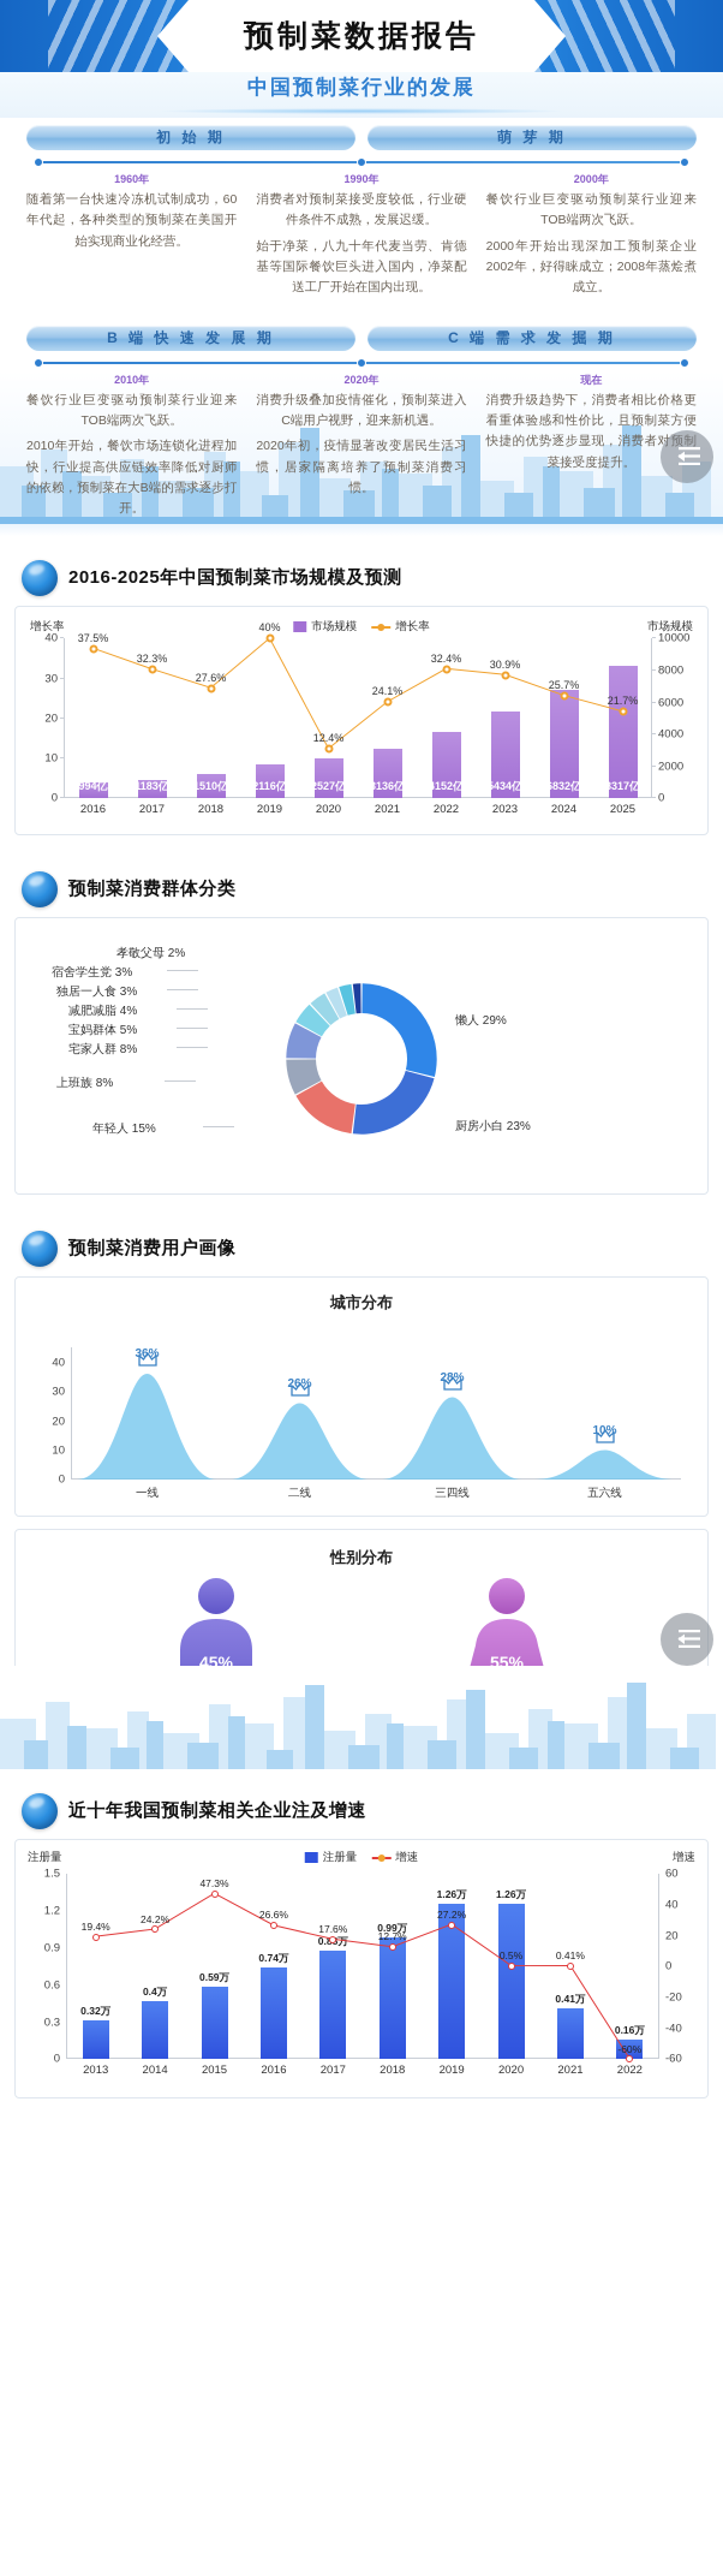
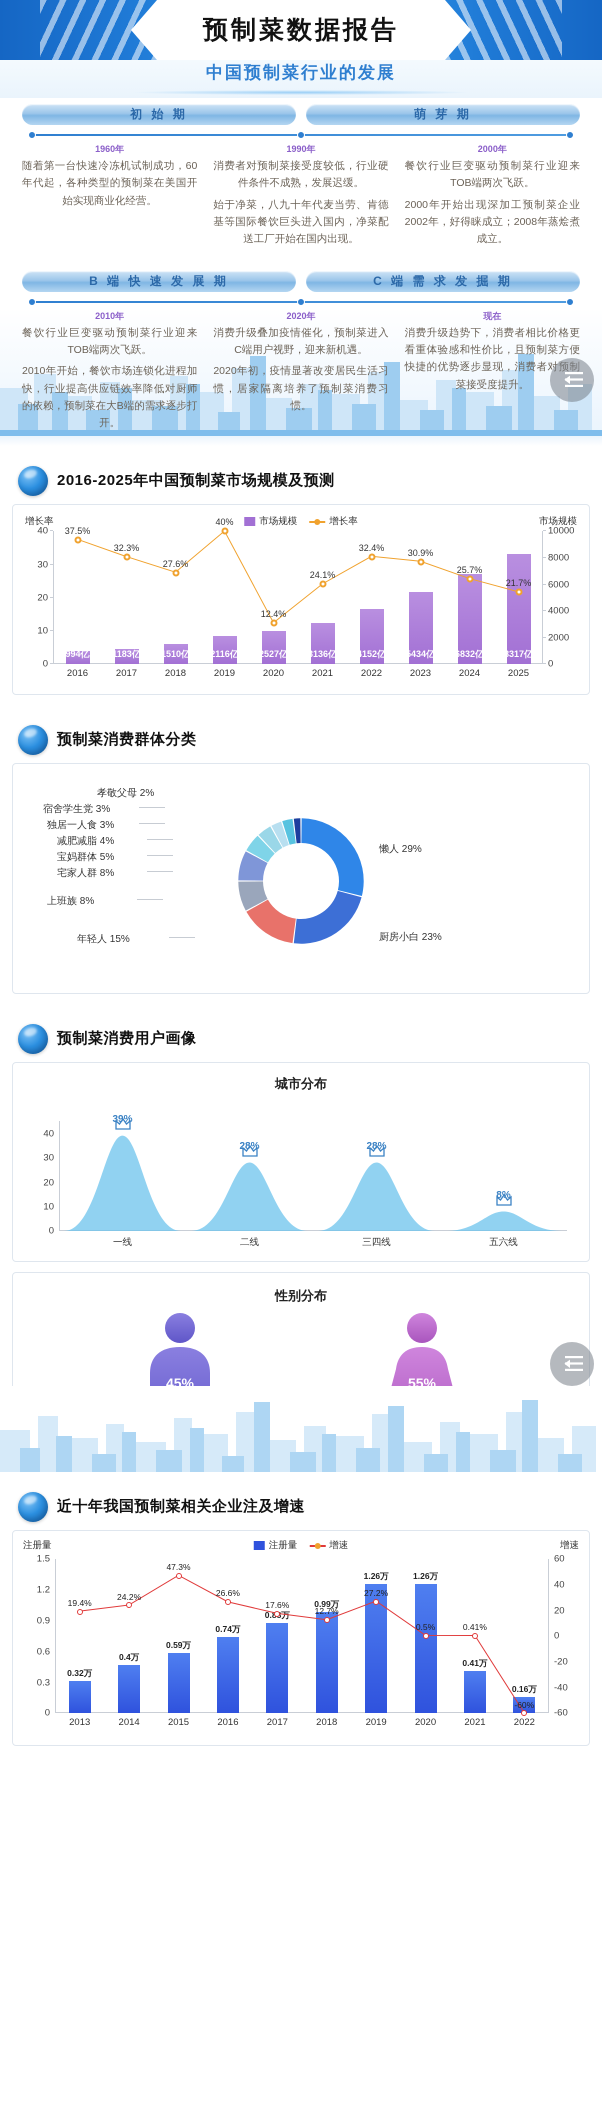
城市分布/一线: 36% -> 39%
城市分布/二线: 26% -> 28%
城市分布/五六线: 10% -> 8%
